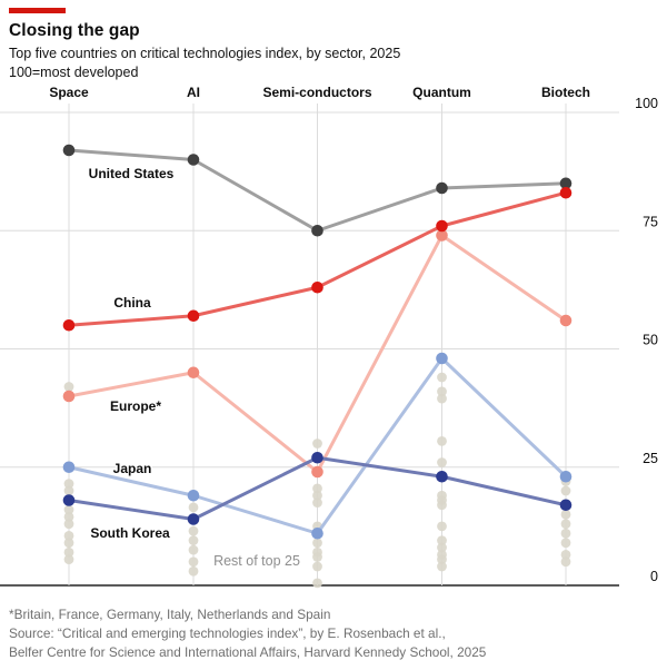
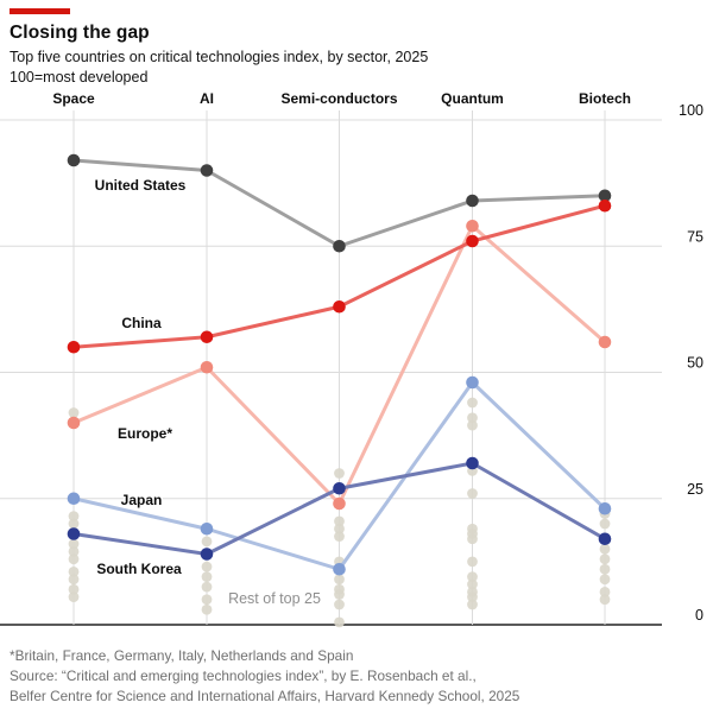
Europe*/AI: 45 -> 51
Europe*/Quantum: 74 -> 79
South Korea/Quantum: 23 -> 32
